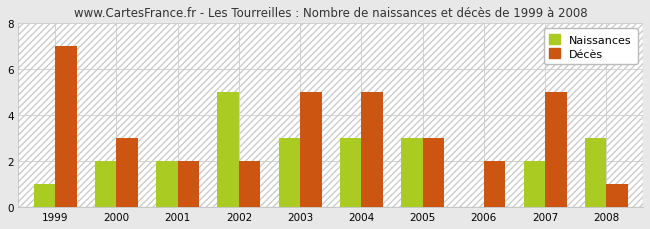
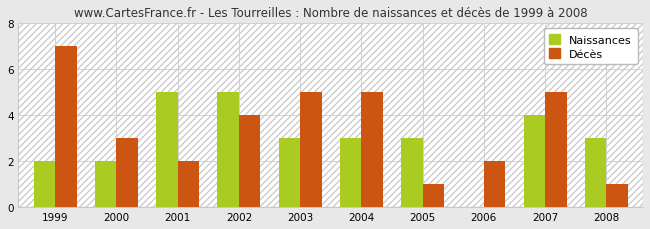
Naissances/1999: 1 -> 2
Naissances/2001: 2 -> 5
Décès/2002: 2 -> 4
Décès/2005: 3 -> 1
Naissances/2007: 2 -> 4
